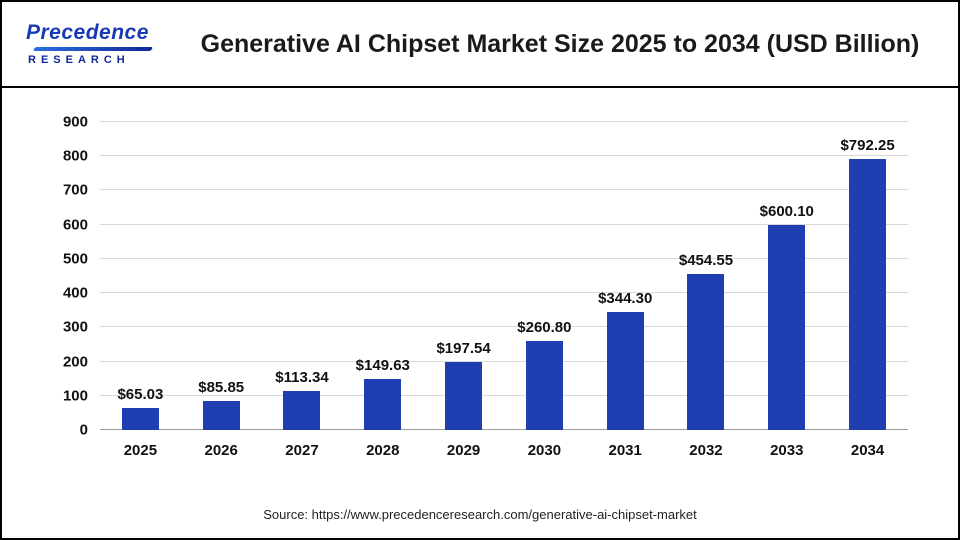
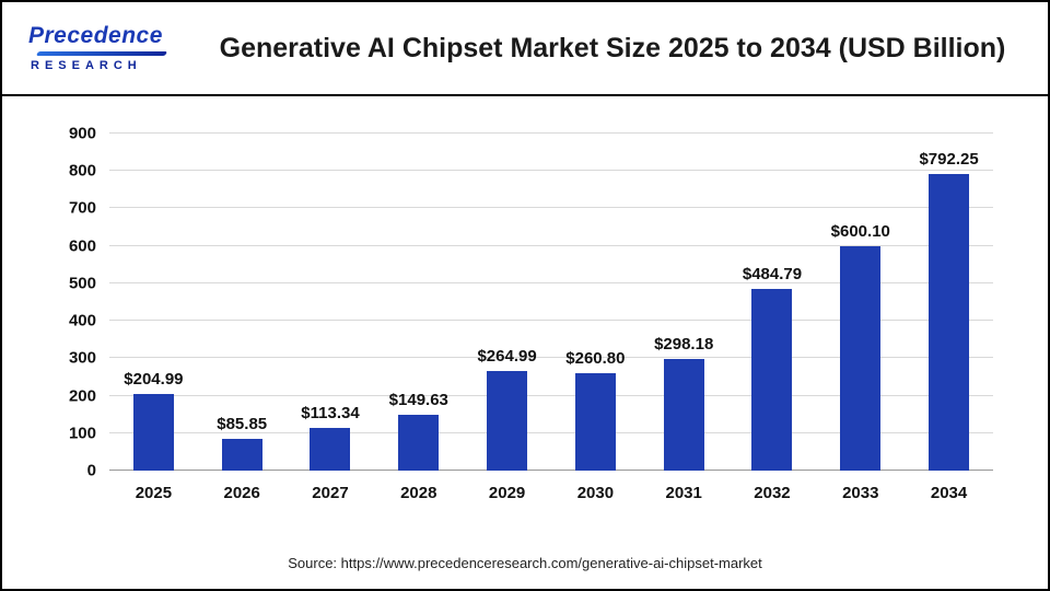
2025: $65.03 -> $204.99
2029: $197.54 -> $264.99
2031: $344.30 -> $298.18
2032: $454.55 -> $484.79
